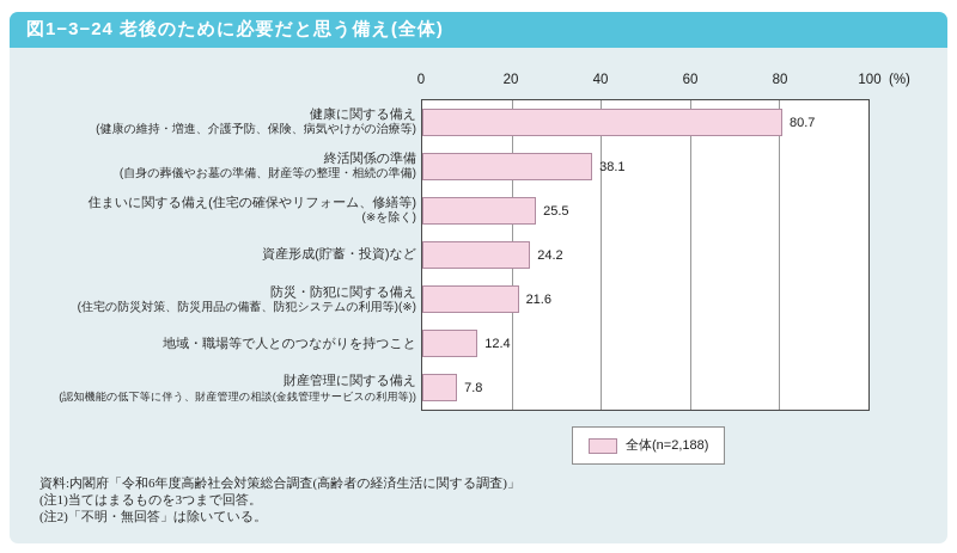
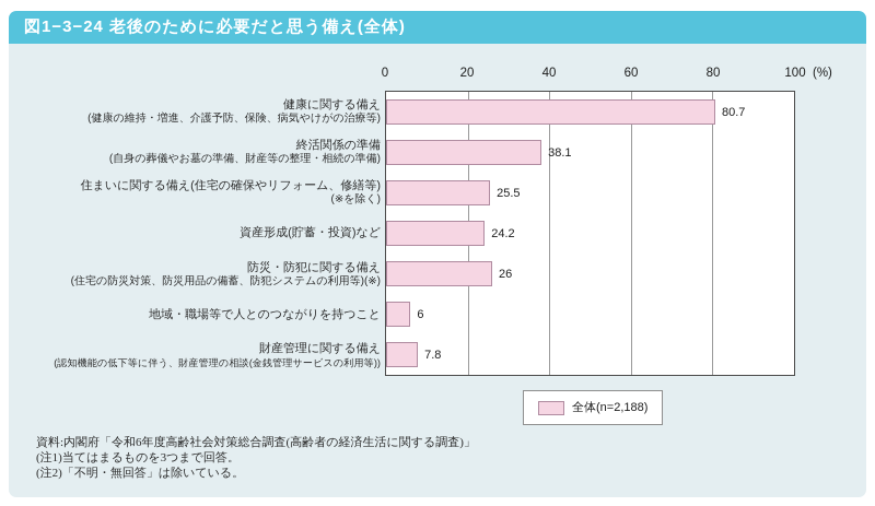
防災・防犯に関する備え: 21.6 -> 26
地域・職場等で人とのつながりを持つこと: 12.4 -> 6
